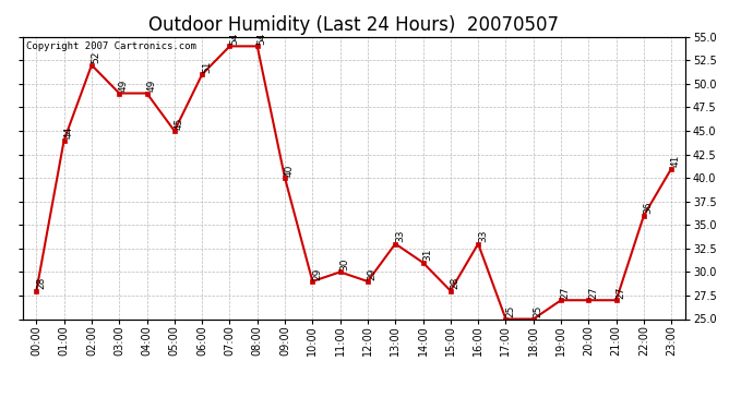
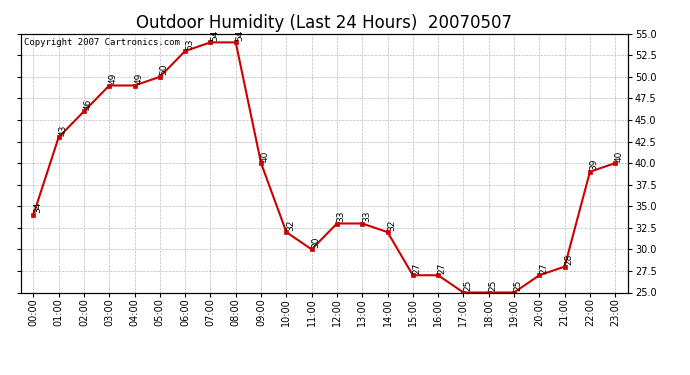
00:00: 28 -> 34
01:00: 44 -> 43
02:00: 52 -> 46
05:00: 45 -> 50
06:00: 51 -> 53
10:00: 29 -> 32
12:00: 29 -> 33
14:00: 31 -> 32
15:00: 28 -> 27
16:00: 33 -> 27
19:00: 27 -> 25
21:00: 27 -> 28
22:00: 36 -> 39
23:00: 41 -> 40
